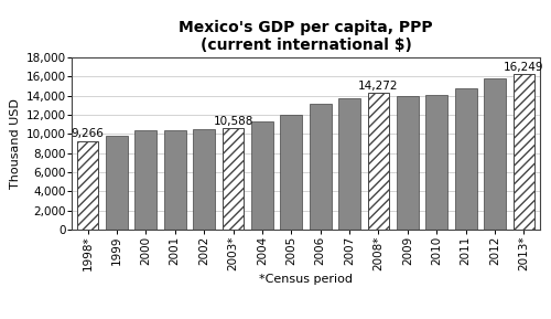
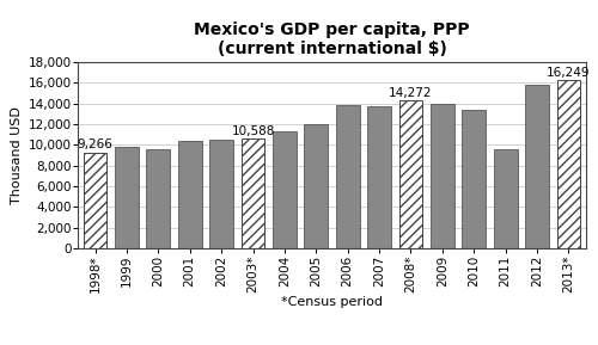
2000: 10,400 -> 9,600
2006: 13,100 -> 13,800
2010: 14,100 -> 13,400
2011: 14,700 -> 9,600
